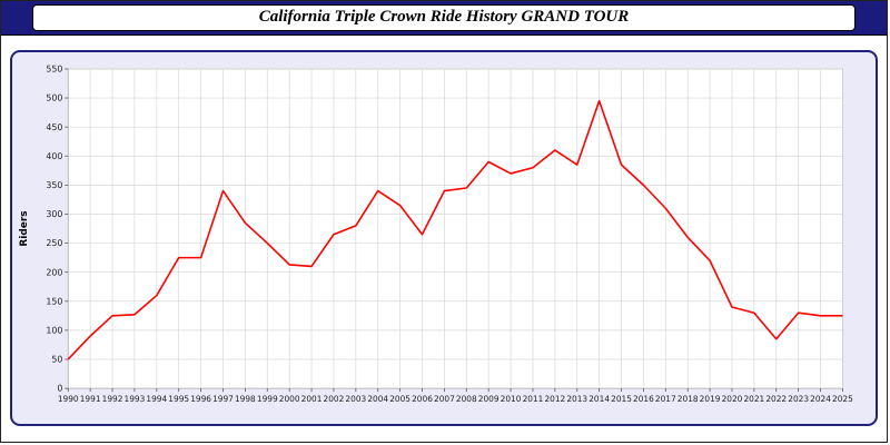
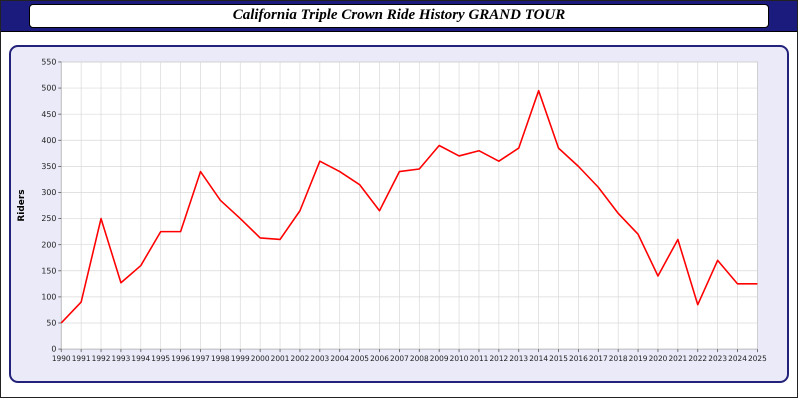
1992: 120 -> 250
2003: 280 -> 360
2012: 410 -> 360
2021: 130 -> 210
2023: 130 -> 170
